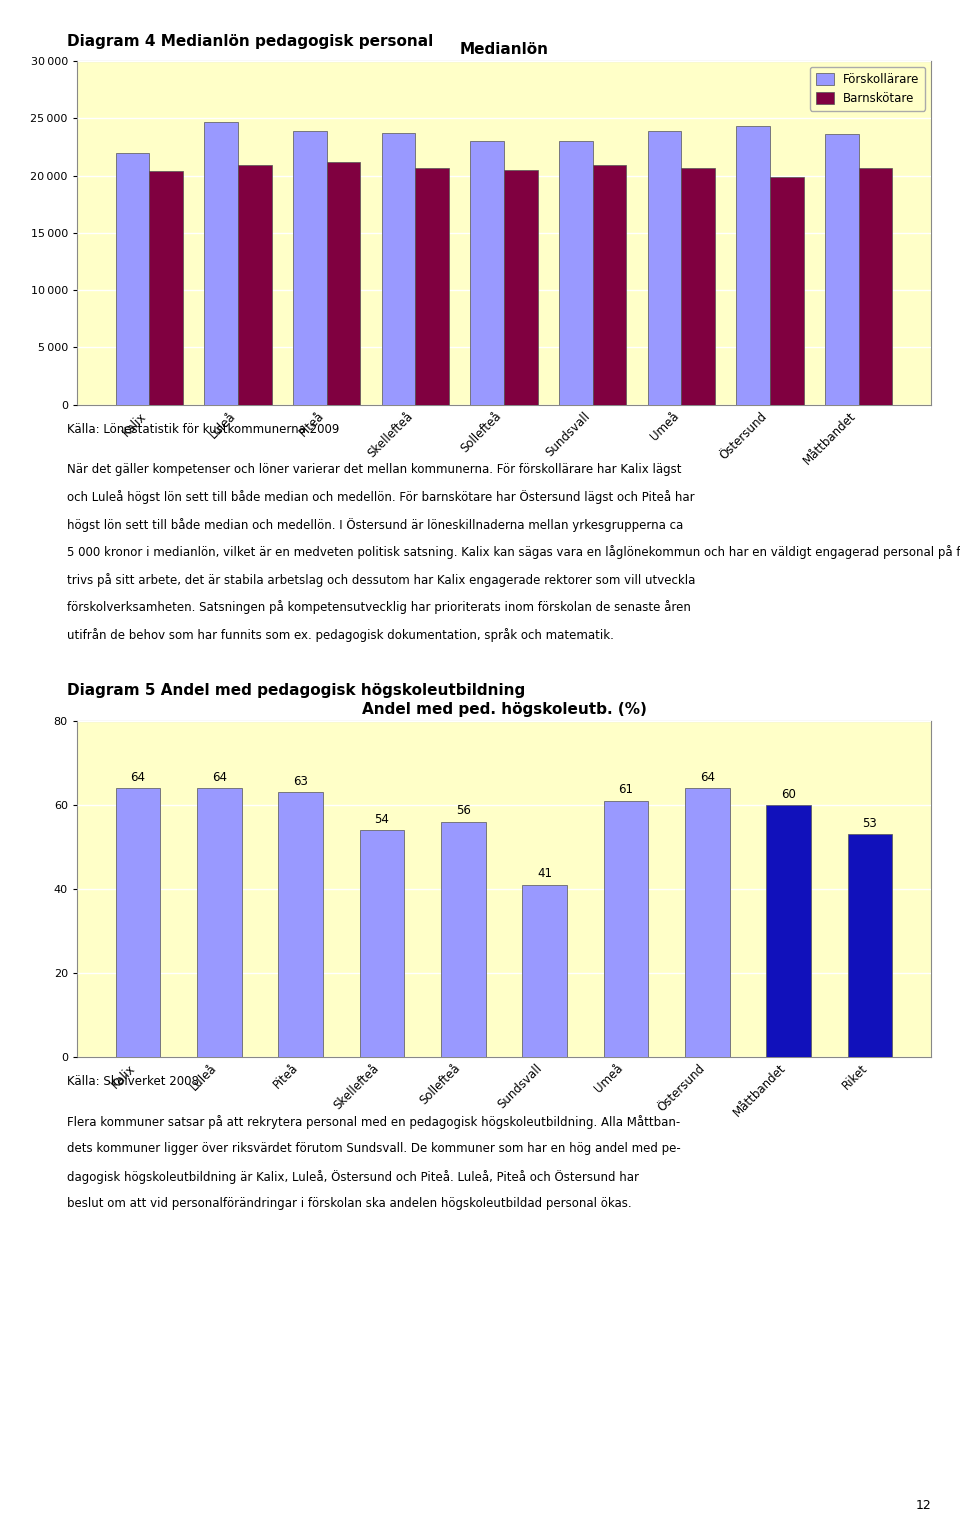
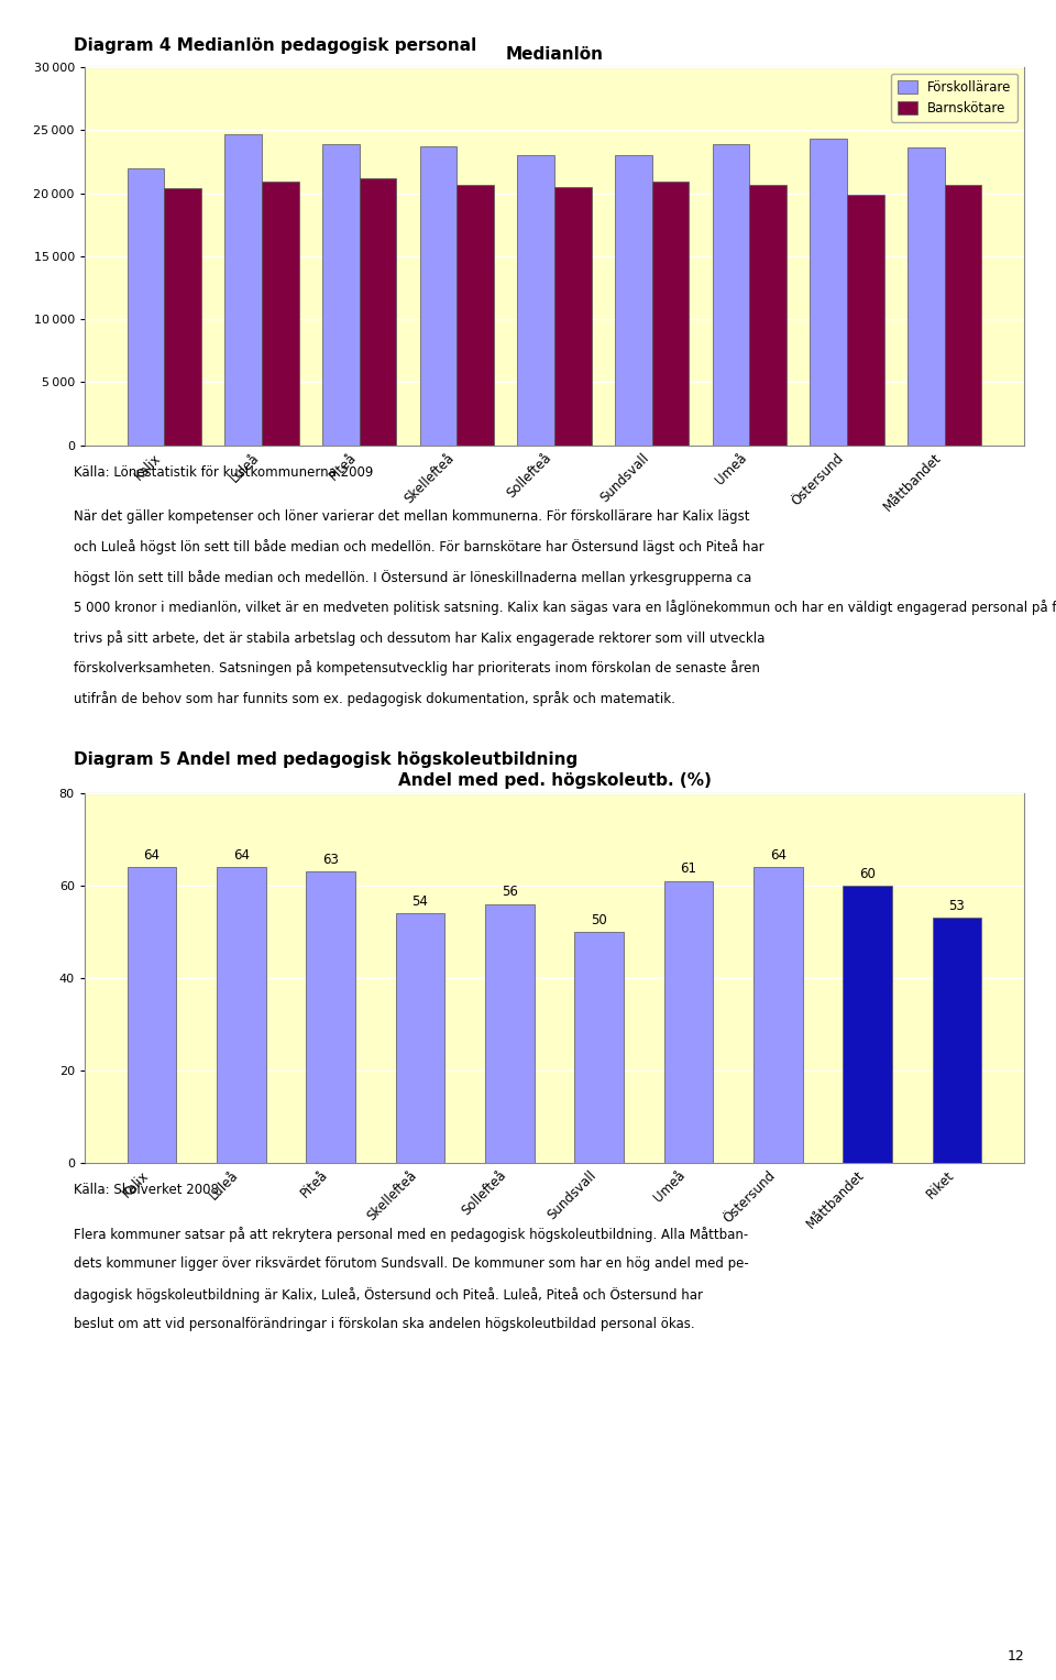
Andel med ped. högskoleutb. (%)/Sundsvall: 41 -> 50
